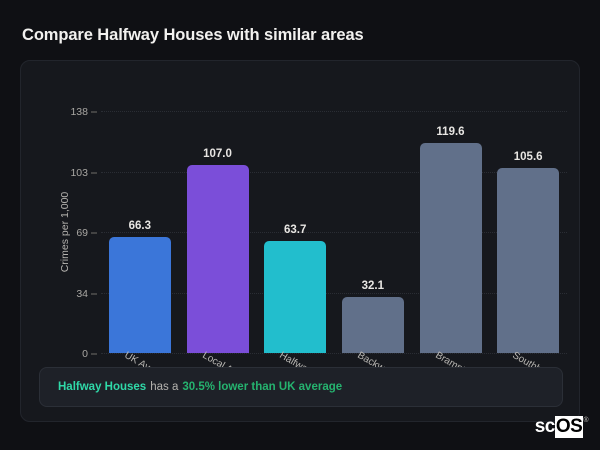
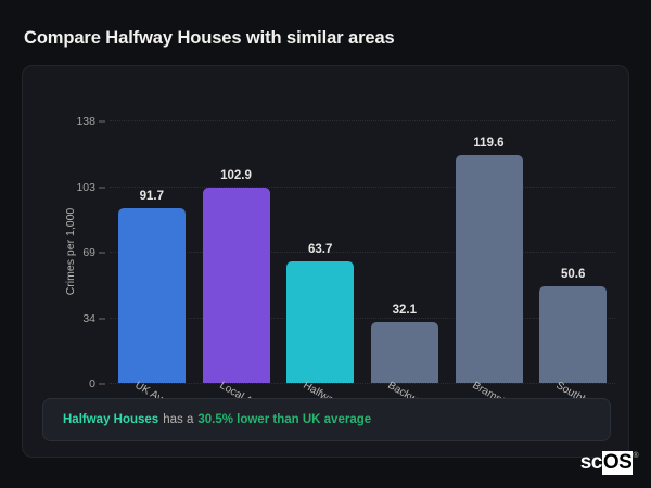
UK Average: 66.3 -> 91.7
Local Area: 107.0 -> 102.9
Southbourne: 105.6 -> 50.6
